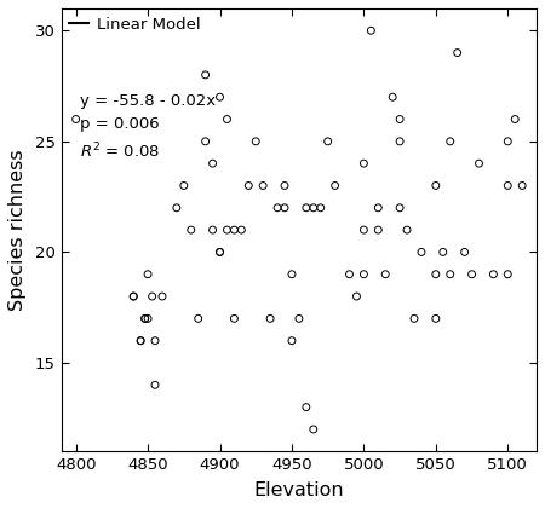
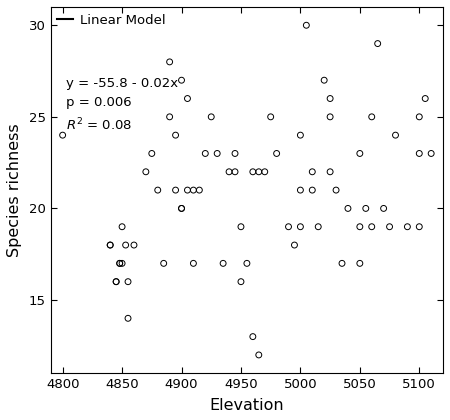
4800: 26 -> 24
